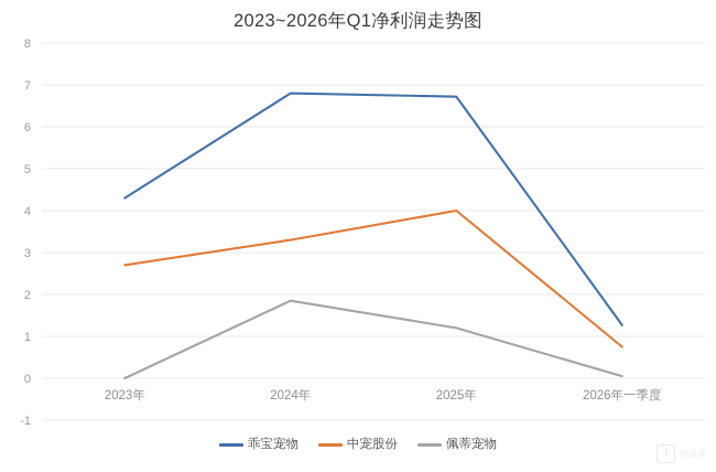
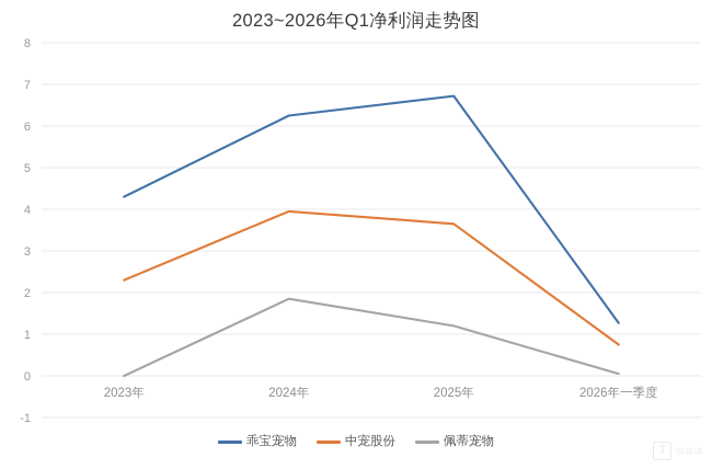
中宠股份/2023年: 2.7 -> 2.3
乖宝宠物/2024年: 6.8 -> 6.2
中宠股份/2024年: 3.3 -> 4.0
中宠股份/2025年: 4.0 -> 3.6
